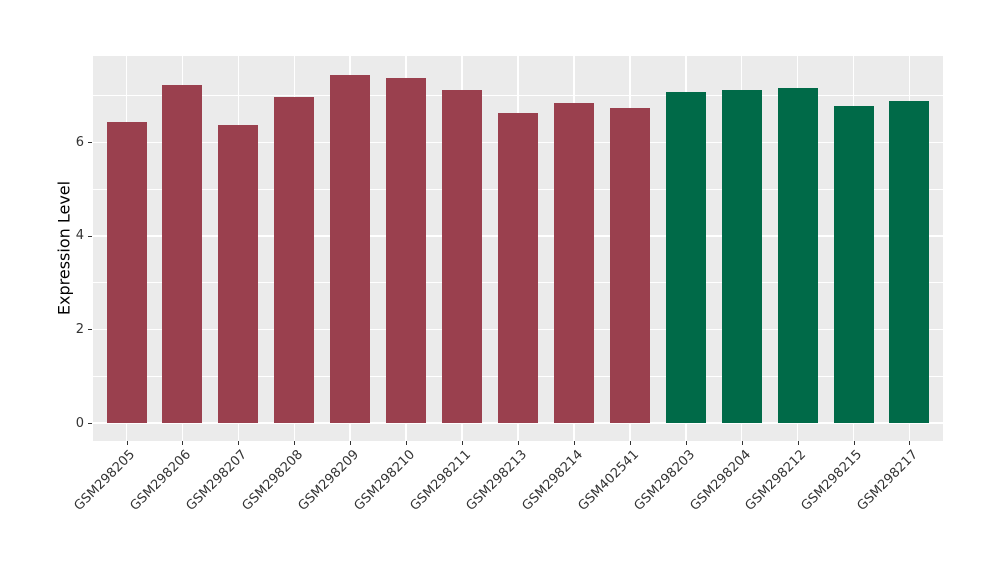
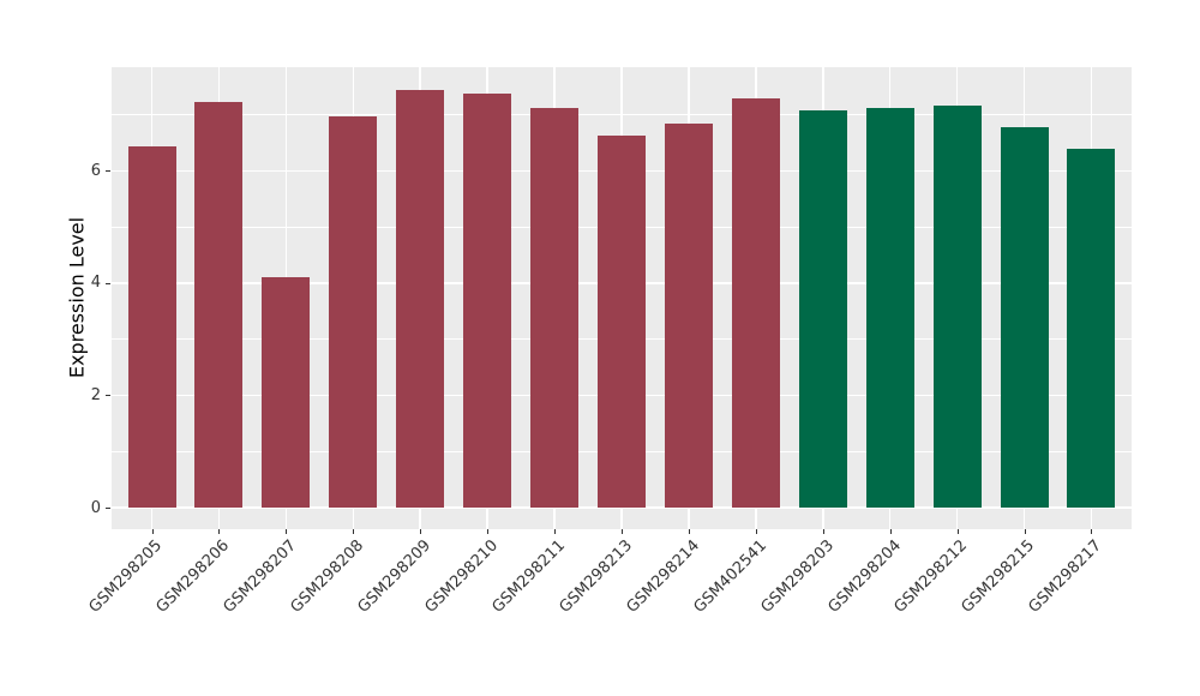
GSM298207: 6.4 -> 4.1
GSM402541: 6.7 -> 7.3
GSM298217: 6.9 -> 6.4
